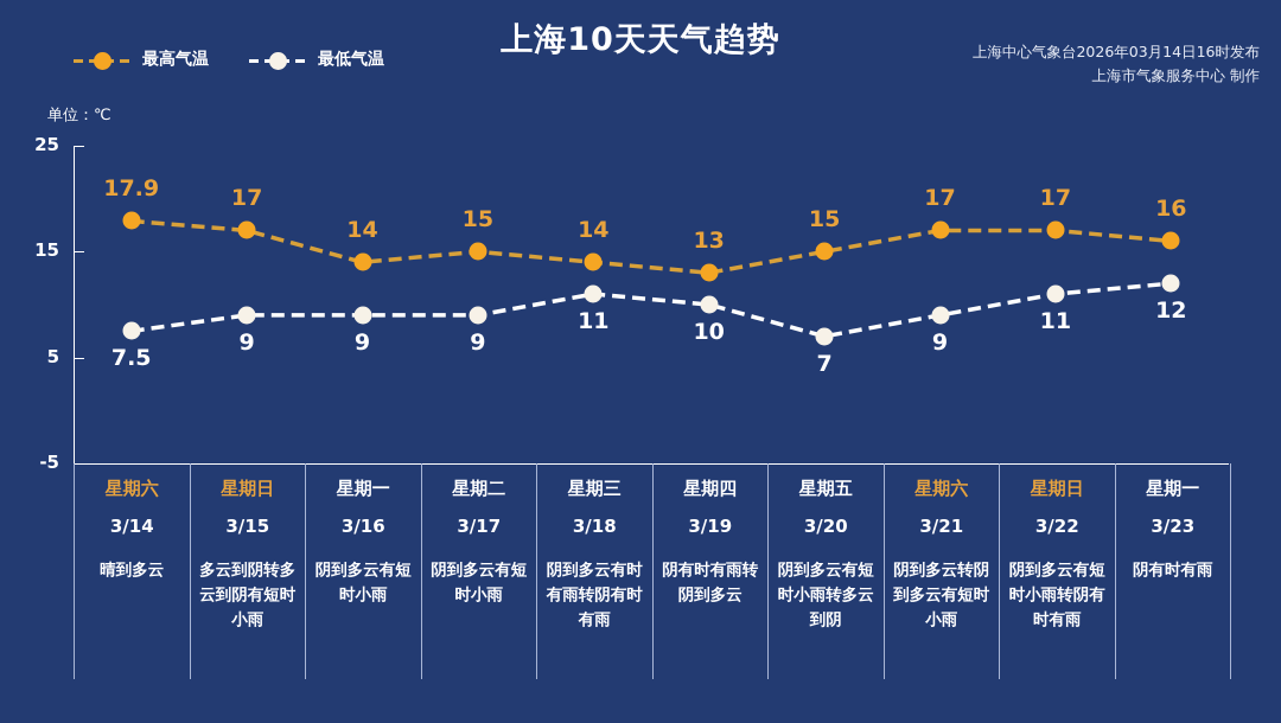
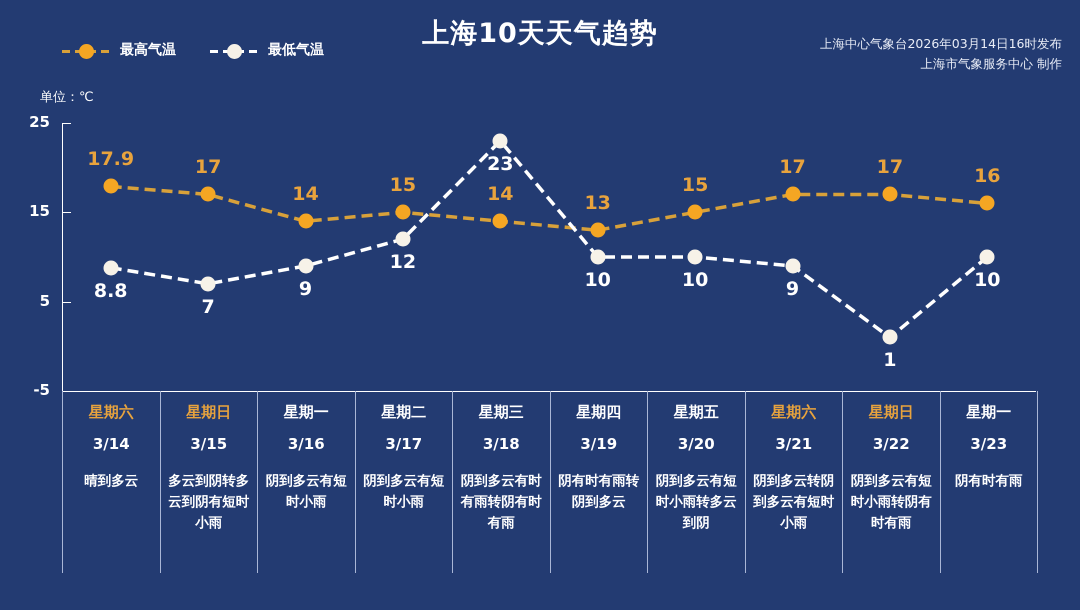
最低气温/3/14: 7.5 -> 8.8
最低气温/3/15: 9 -> 7
最低气温/3/17: 9 -> 12
最低气温/3/18: 11 -> 23
最低气温/3/20: 7 -> 10
最低气温/3/22: 11 -> 1
最低气温/3/23: 12 -> 10
